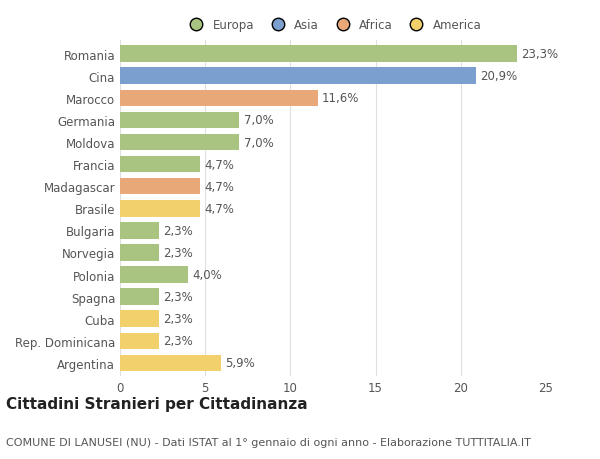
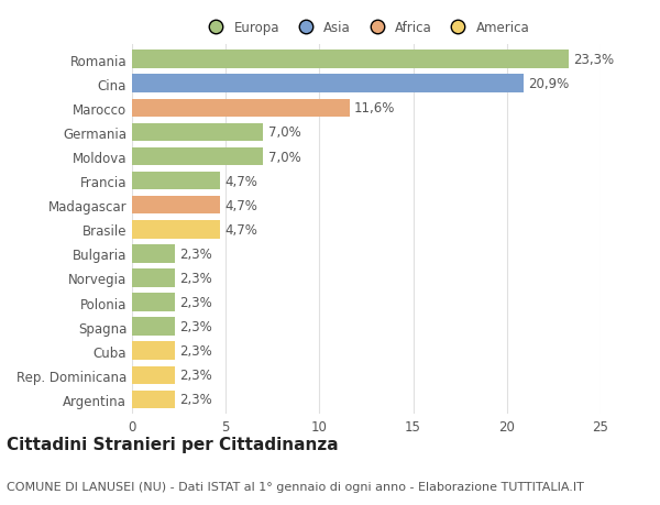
Polonia: 4,0% -> 2,3%
Argentina: 5,9% -> 2,3%
